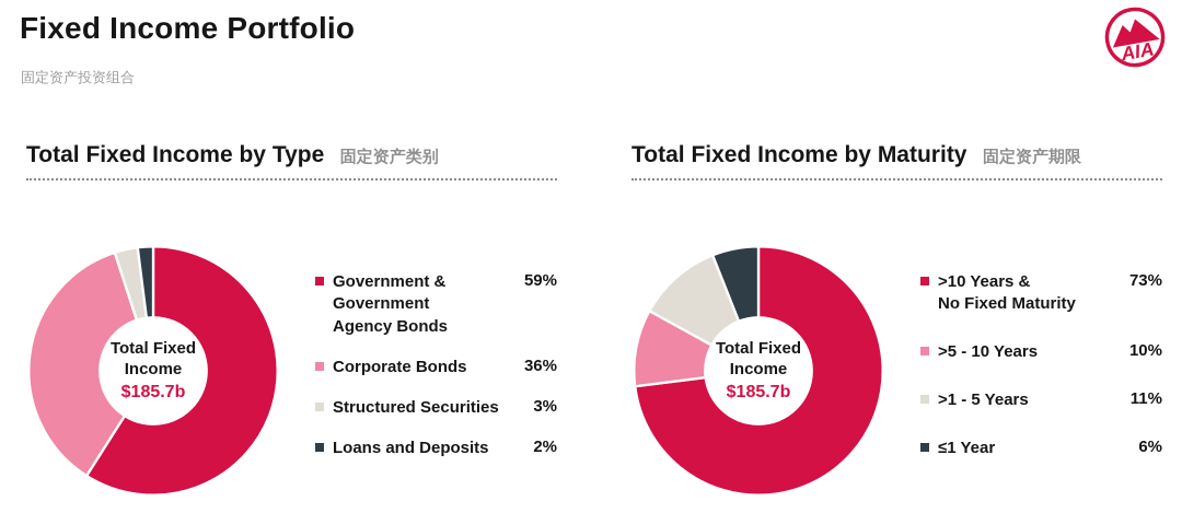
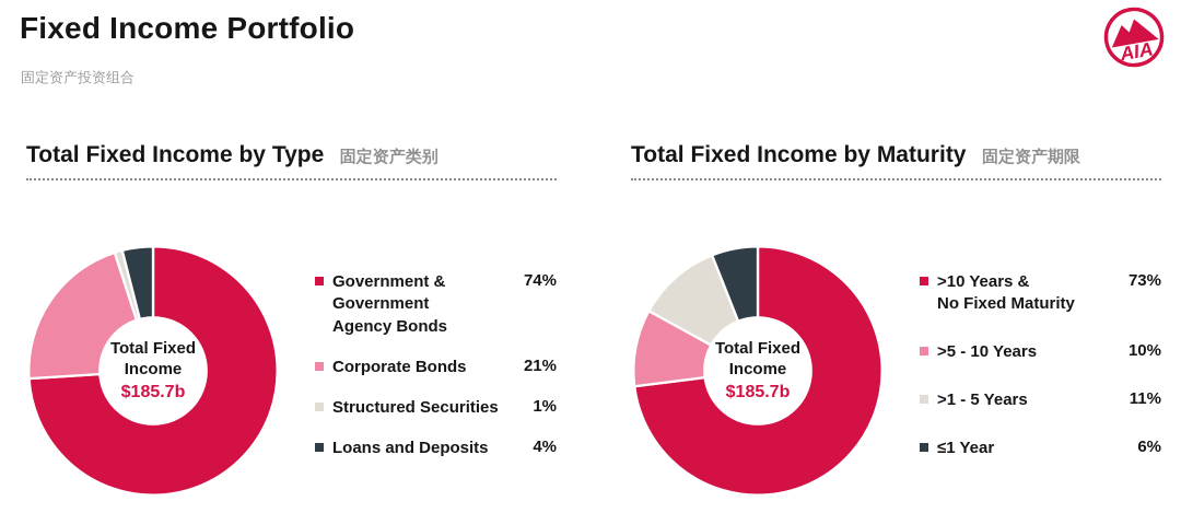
Total Fixed Income by Type/Government & Government Agency Bonds: 59% -> 74%
Total Fixed Income by Type/Corporate Bonds: 36% -> 21%
Total Fixed Income by Type/Structured Securities: 3% -> 1%
Total Fixed Income by Type/Loans and Deposits: 2% -> 4%
